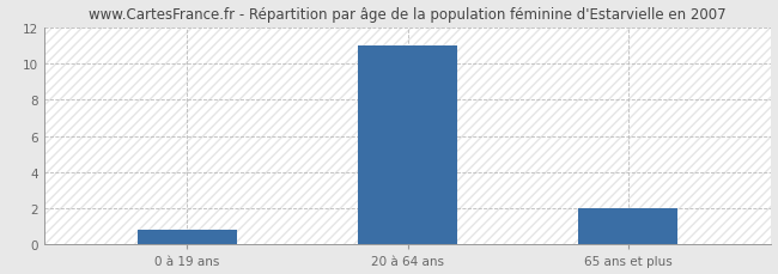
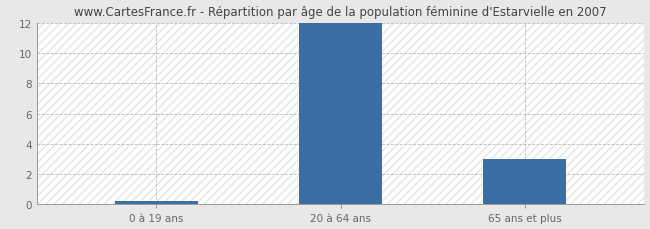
0 à 19 ans: 0.8 -> 0.2
20 à 64 ans: 11.0 -> 12.0
65 ans et plus: 2.0 -> 3.0
